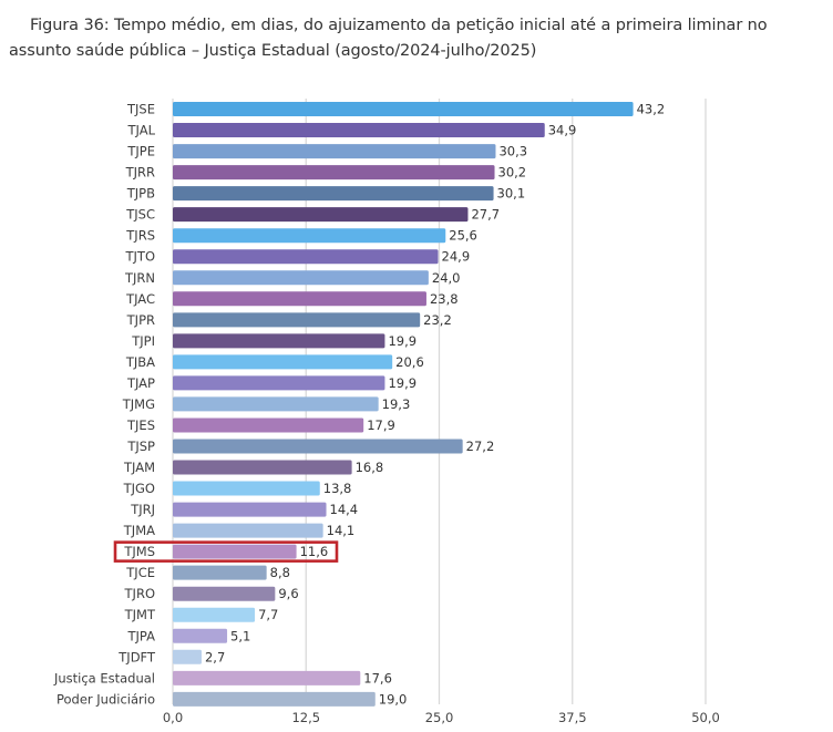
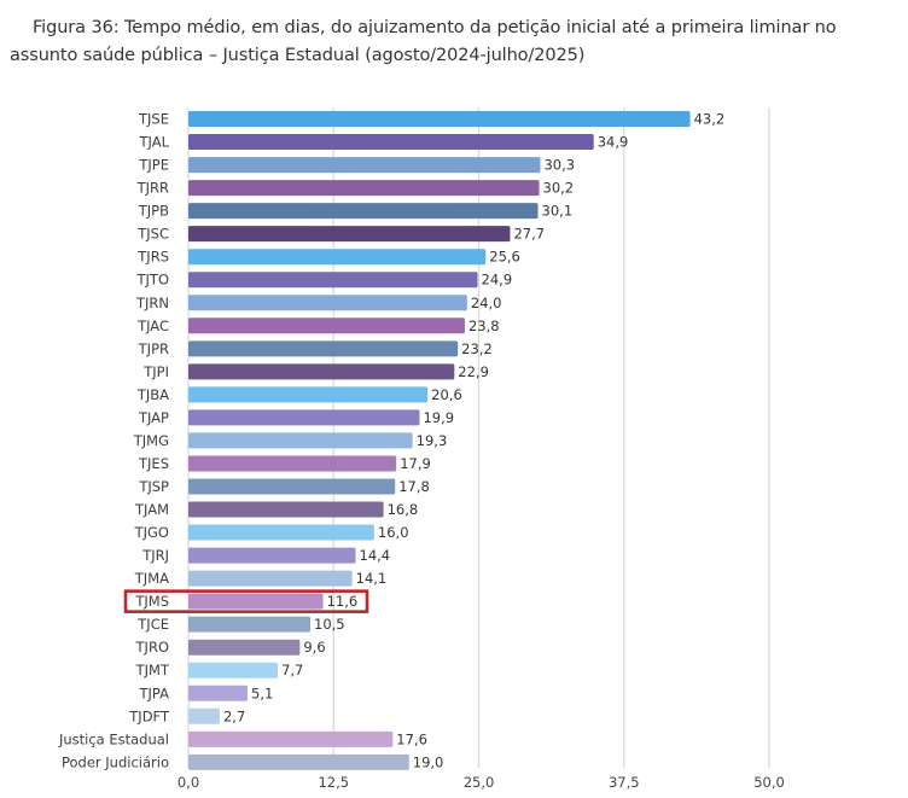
TJPI: 19,9 -> 22,9
TJSP: 27,2 -> 17,8
TJGO: 13,8 -> 16,0
TJCE: 8,8 -> 10,5
